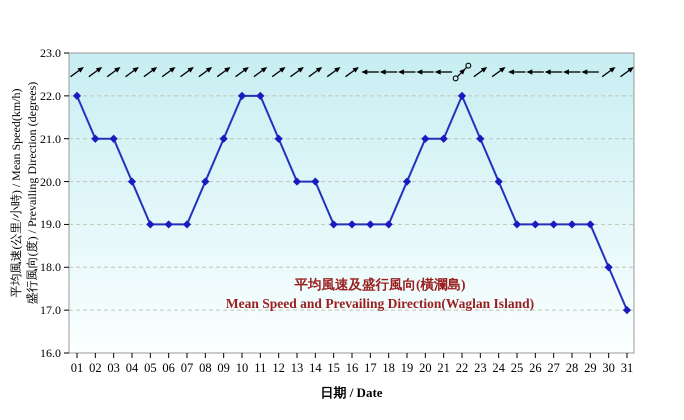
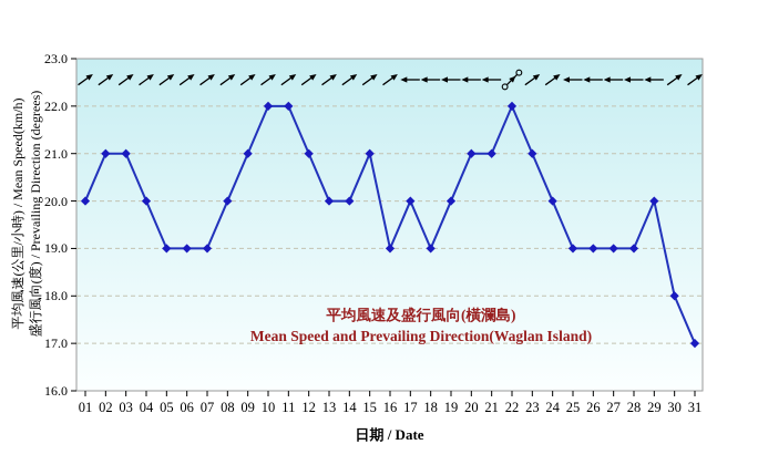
01: 22 -> 20
15: 19 -> 21
17: 19 -> 20
29: 19 -> 20
